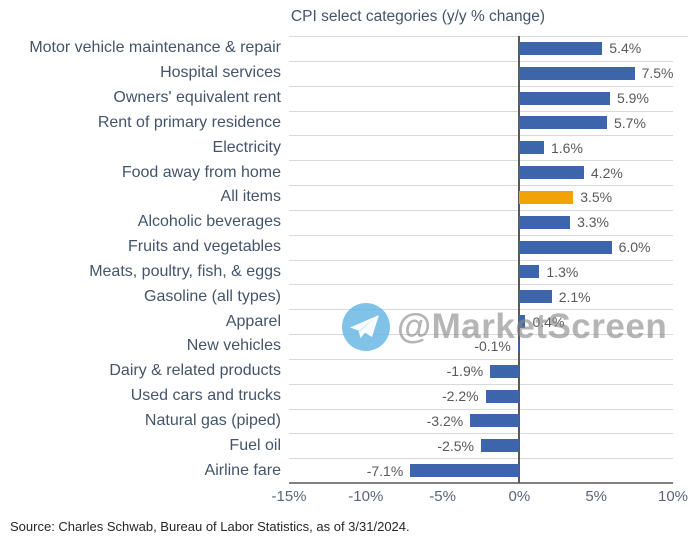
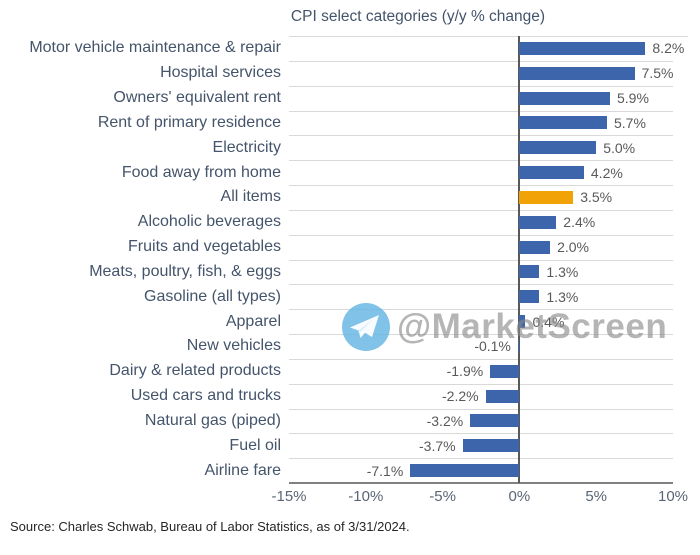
Motor vehicle maintenance & repair: 5.4% -> 8.2%
Electricity: 1.6% -> 5.0%
Alcoholic beverages: 3.3% -> 2.4%
Fruits and vegetables: 6.0% -> 2.0%
Gasoline (all types): 2.1% -> 1.3%
Fuel oil: -2.5% -> -3.7%
